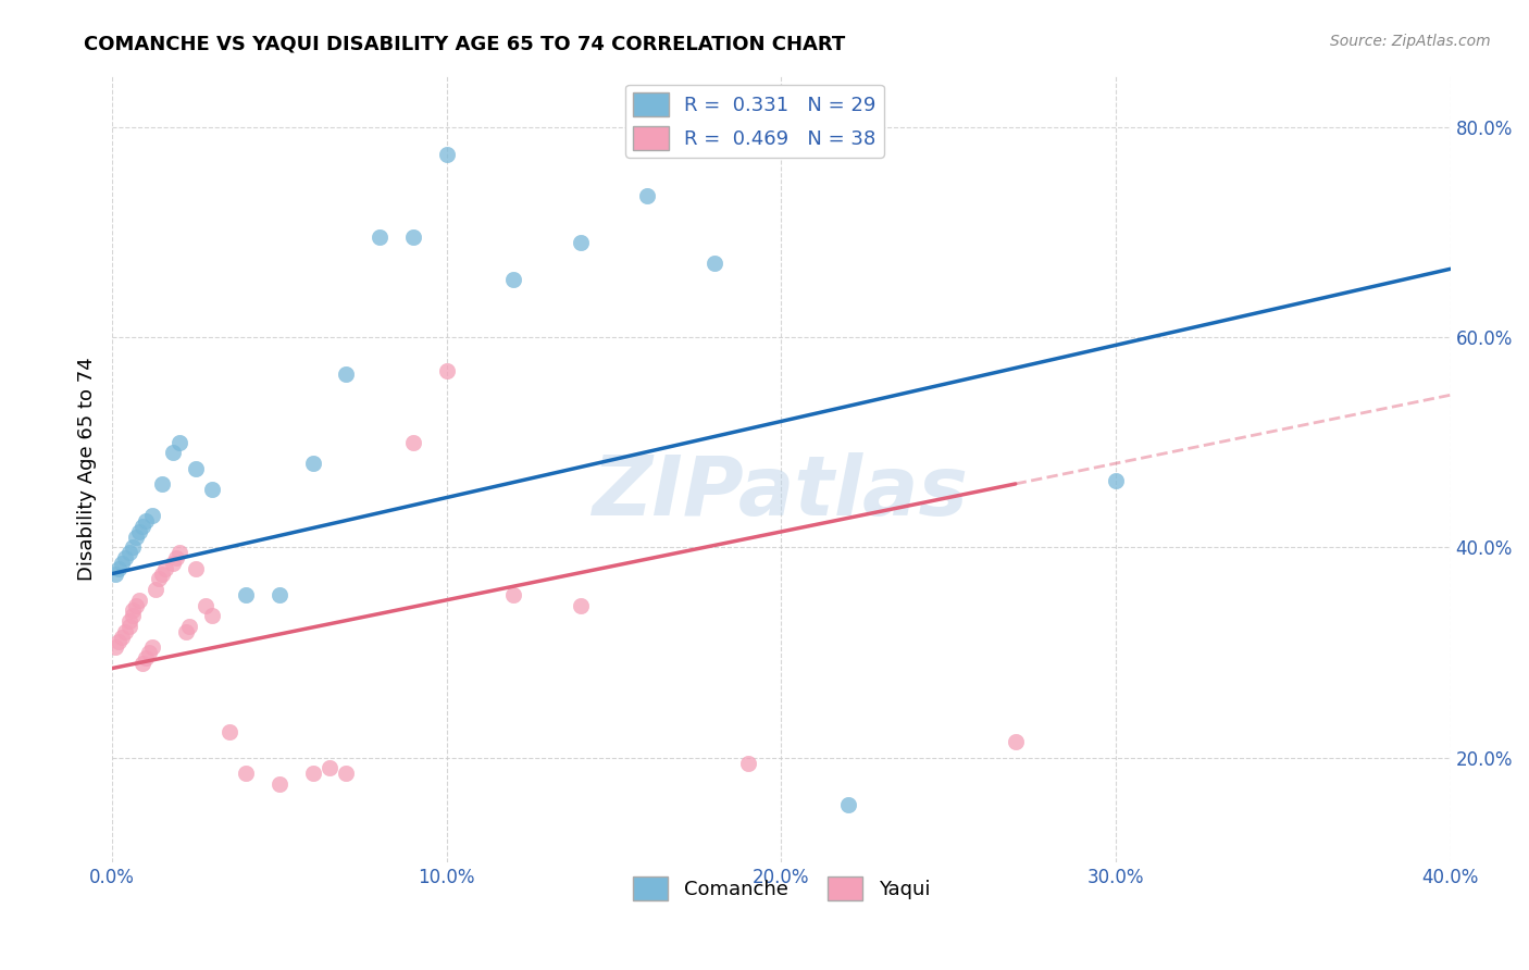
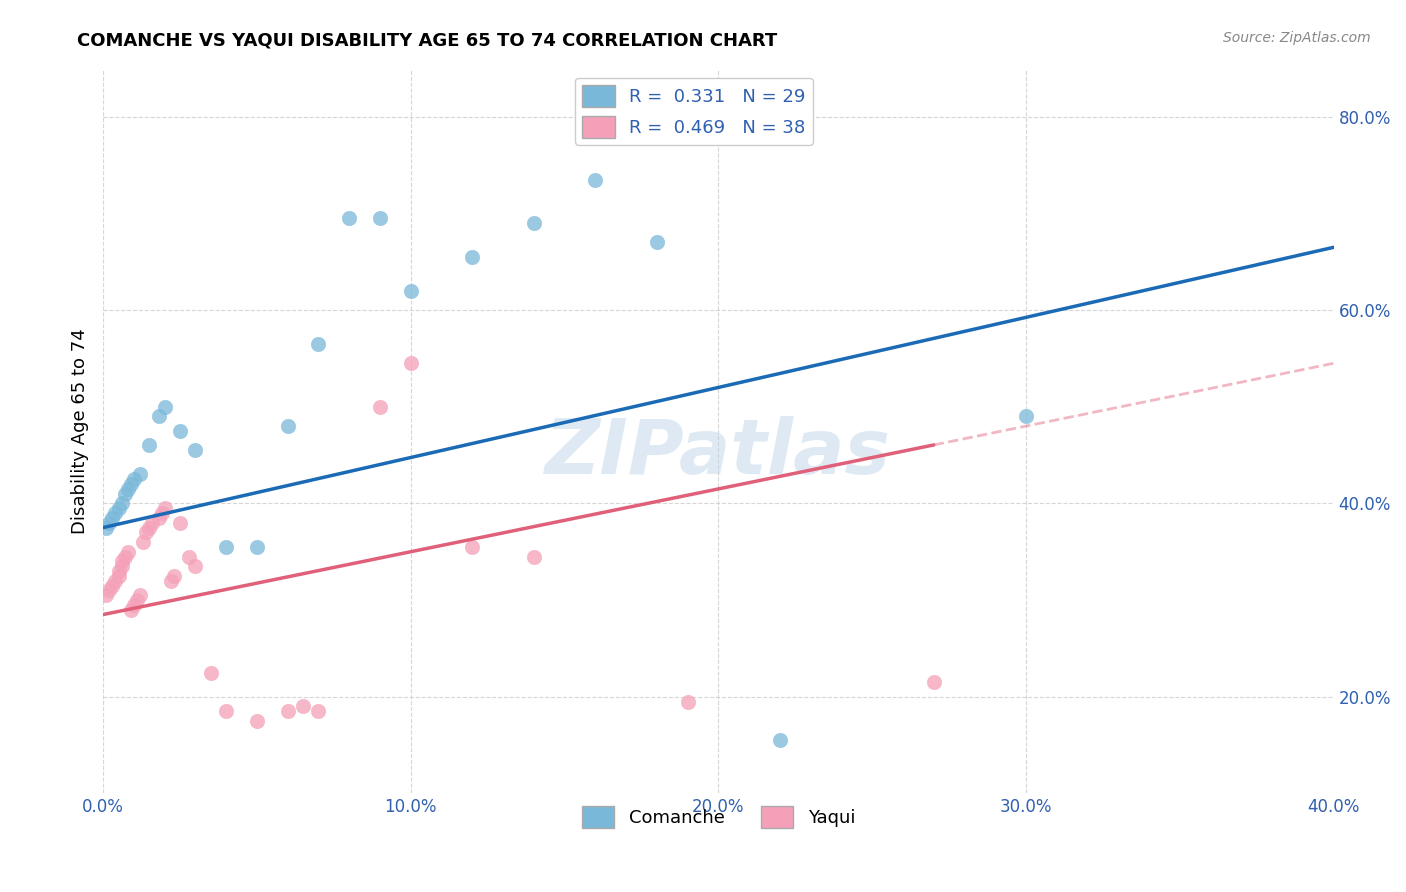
Comanche/10.0%: 77.4% -> 62.0%
Yaqui/10.0%: 56.8% -> 54.5%
Comanche/30.0%: 46.4% -> 49.0%
